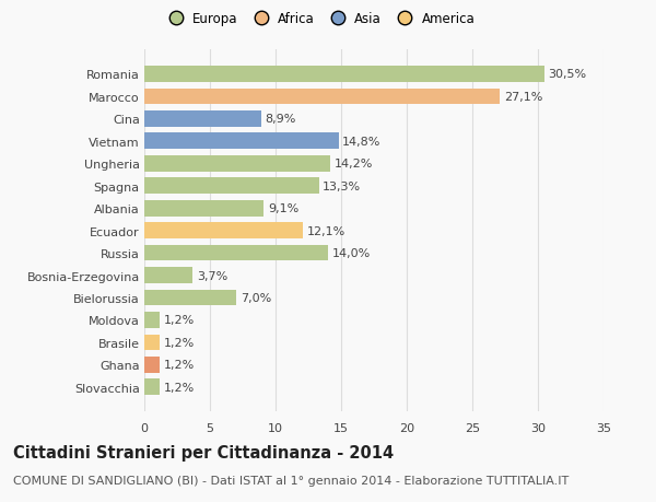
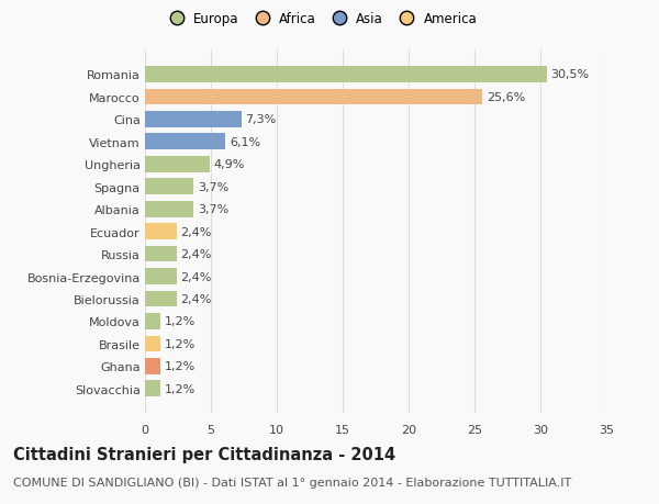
Marocco: 27,1% -> 25,6%
Cina: 8,9% -> 7,3%
Vietnam: 14,8% -> 6,1%
Ungheria: 14,2% -> 4,9%
Spagna: 13,3% -> 3,7%
Albania: 9,1% -> 3,7%
Ecuador: 12,1% -> 2,4%
Russia: 14,0% -> 2,4%
Bosnia-Erzegovina: 3,7% -> 2,4%
Bielorussia: 7,0% -> 2,4%
